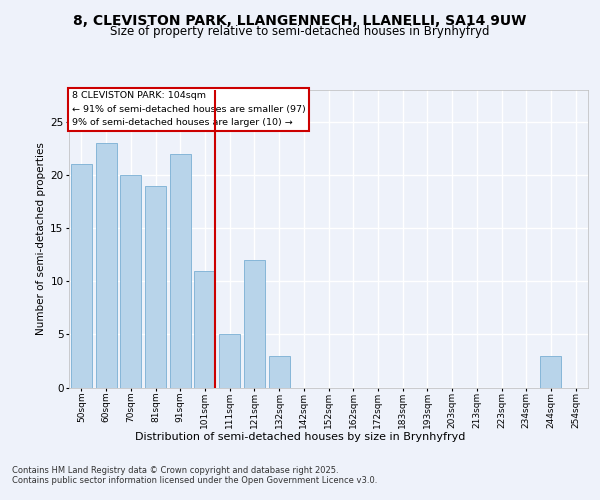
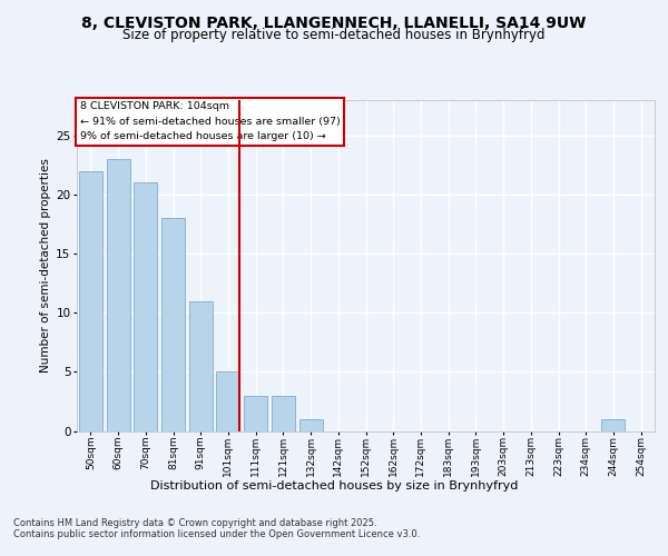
50sqm: 21 -> 22
70sqm: 20 -> 21
81sqm: 19 -> 18
91sqm: 22 -> 11
101sqm: 11 -> 5
111sqm: 5 -> 3
121sqm: 12 -> 3
132sqm: 3 -> 1
244sqm: 3 -> 1
